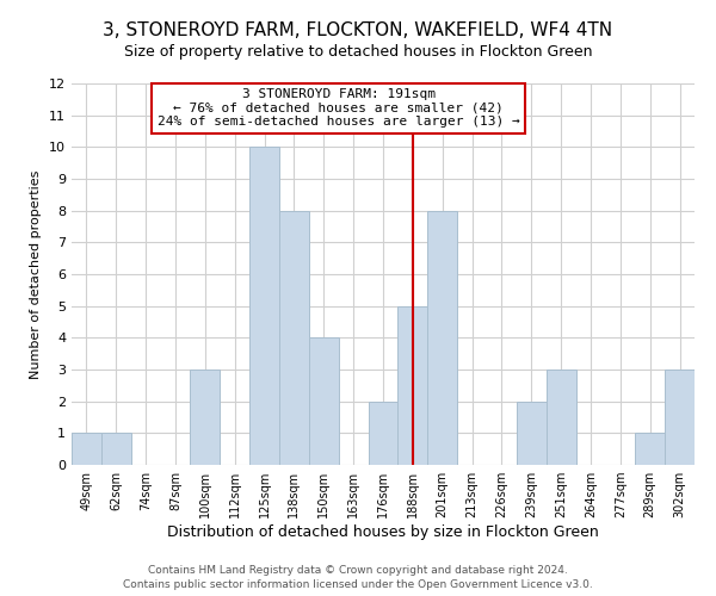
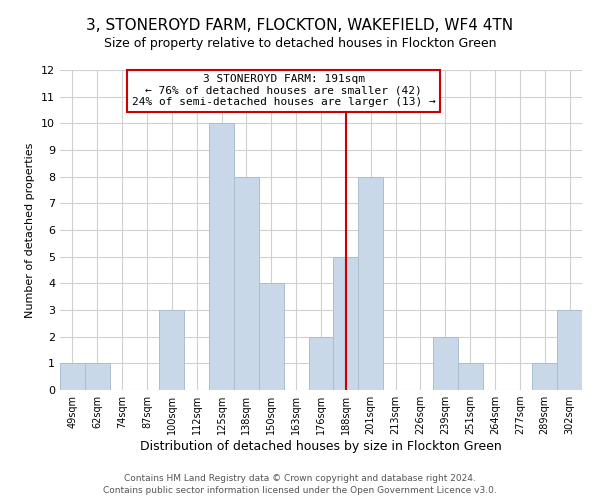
251sqm: 3 -> 1
